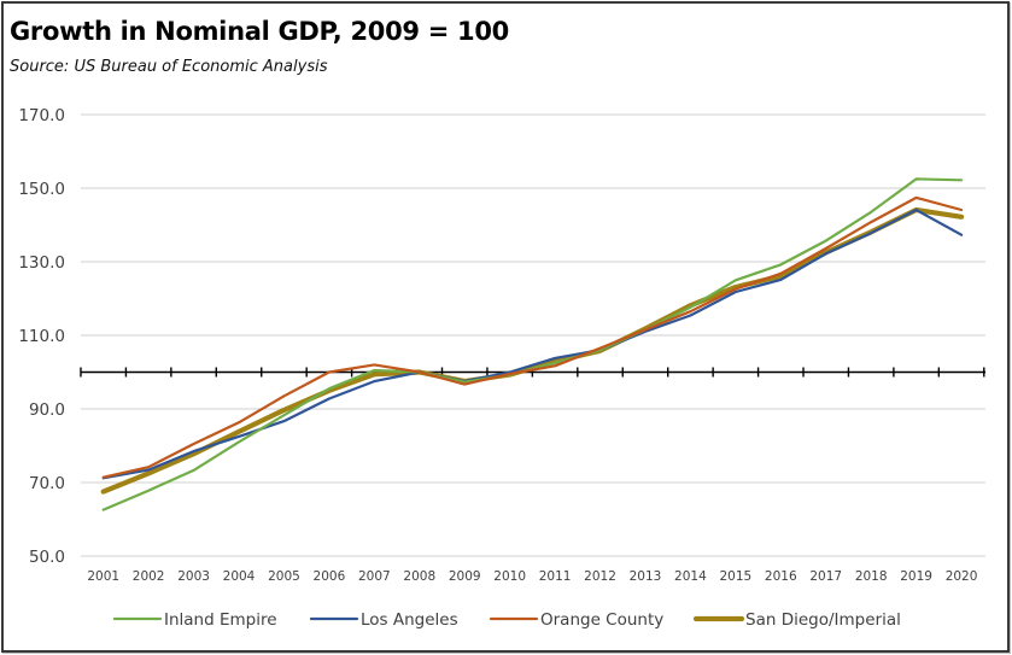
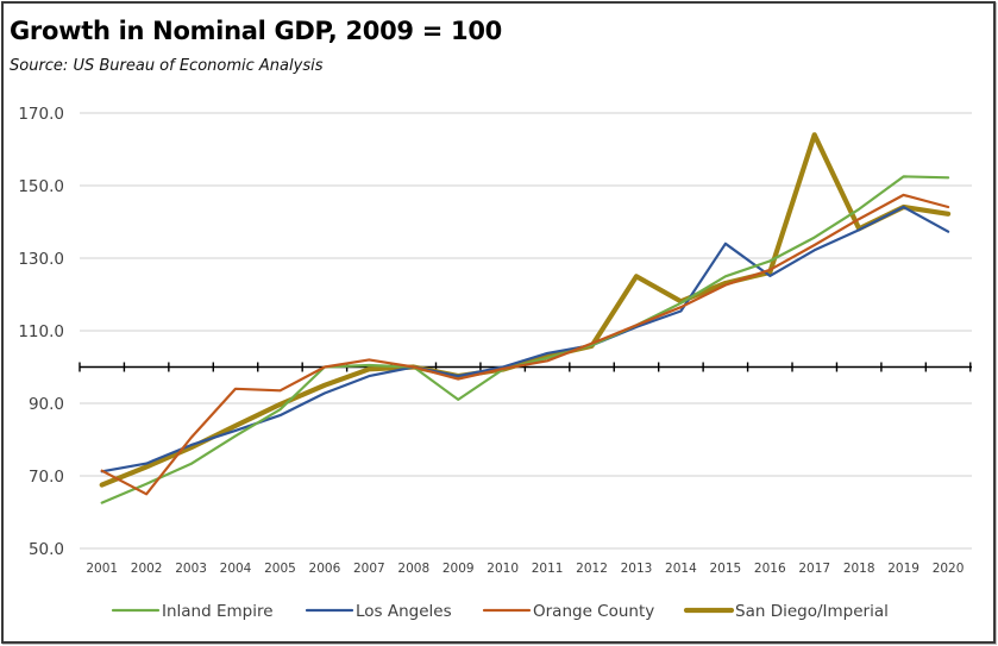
Orange County/2002: 74 -> 65
Orange County/2004: 86 -> 94
Inland Empire/2006: 96 -> 100
Inland Empire/2009: 97 -> 91
San Diego/Imperial/2013: 112 -> 125
Los Angeles/2015: 122 -> 134
San Diego/Imperial/2017: 132 -> 164
